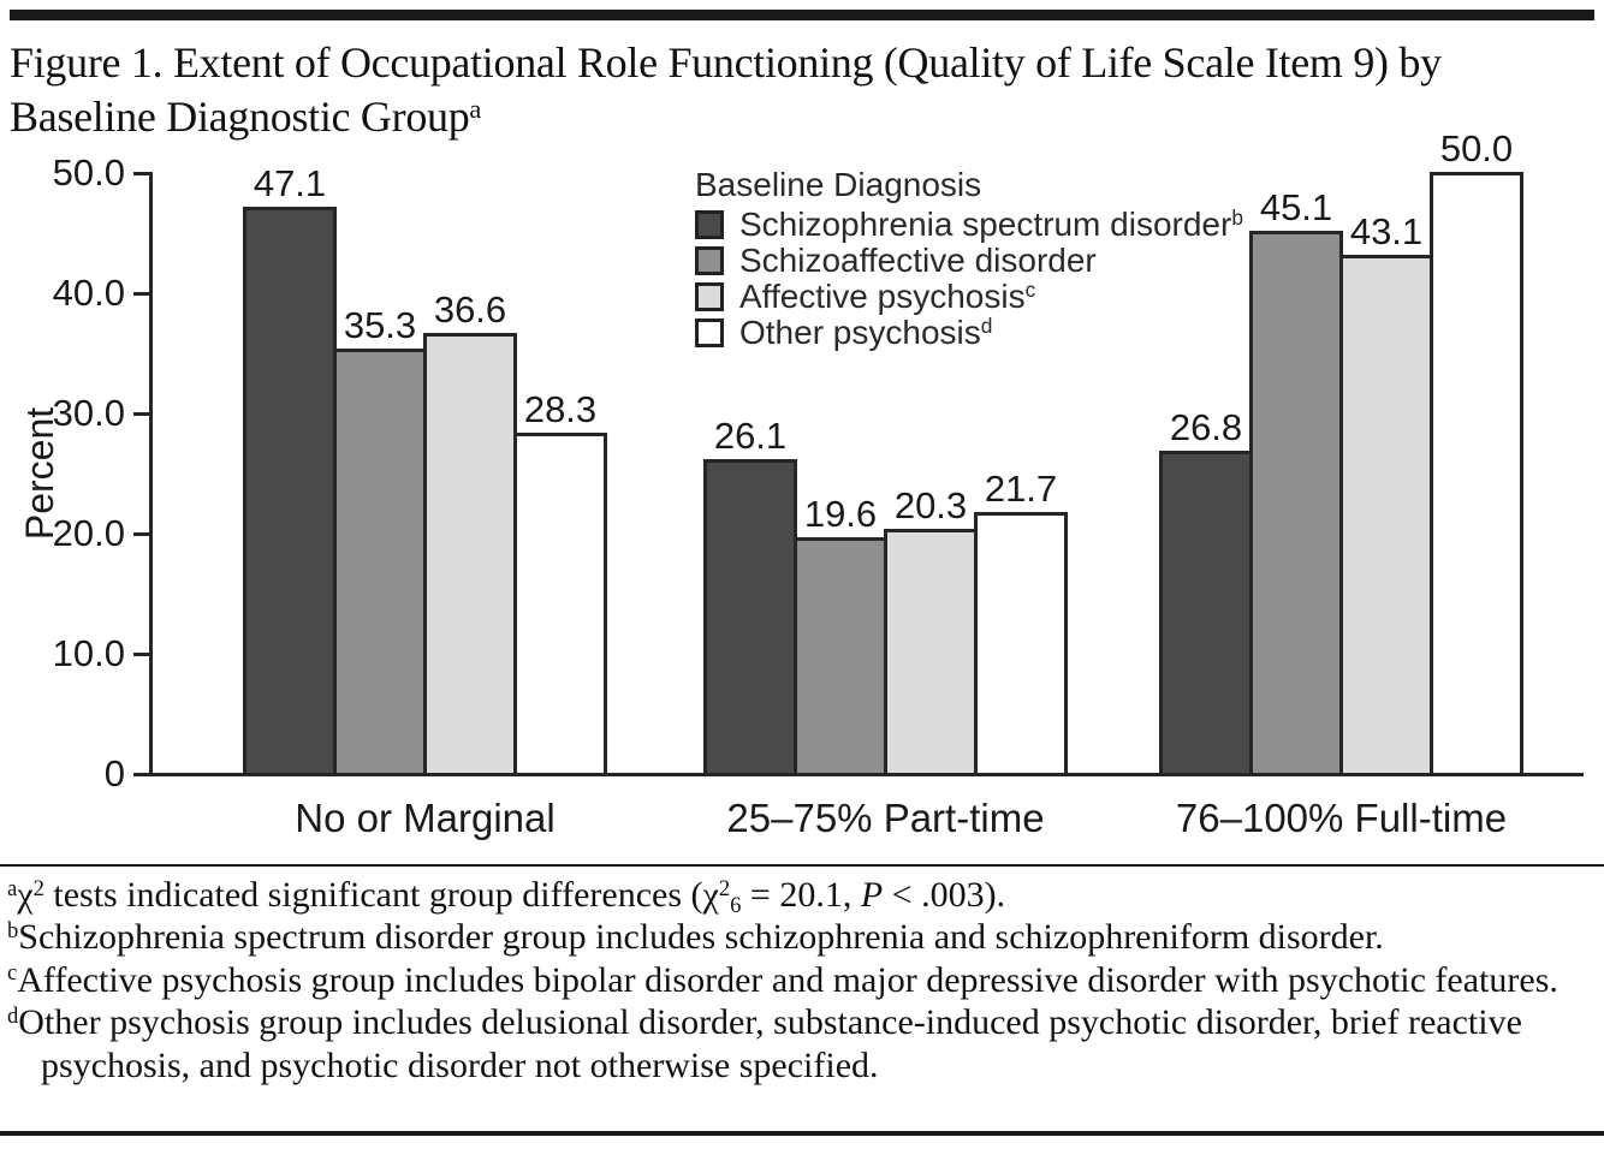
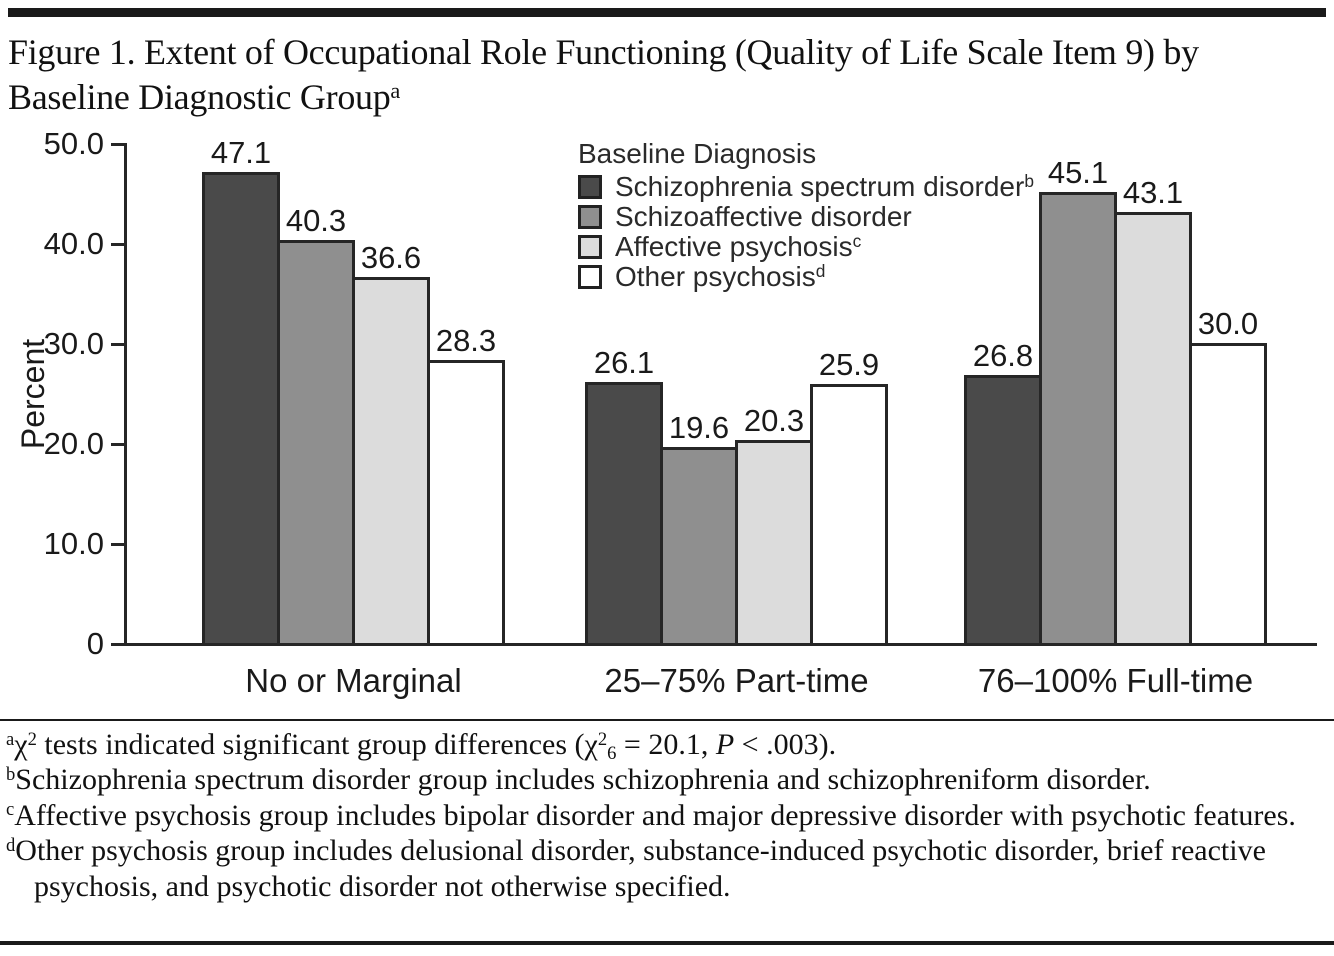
Schizoaffective disorder/No or Marginal: 35.3 -> 40.3
Other psychosis/25–75% Part-time: 21.7 -> 25.9
Other psychosis/76–100% Full-time: 50.0 -> 30.0
